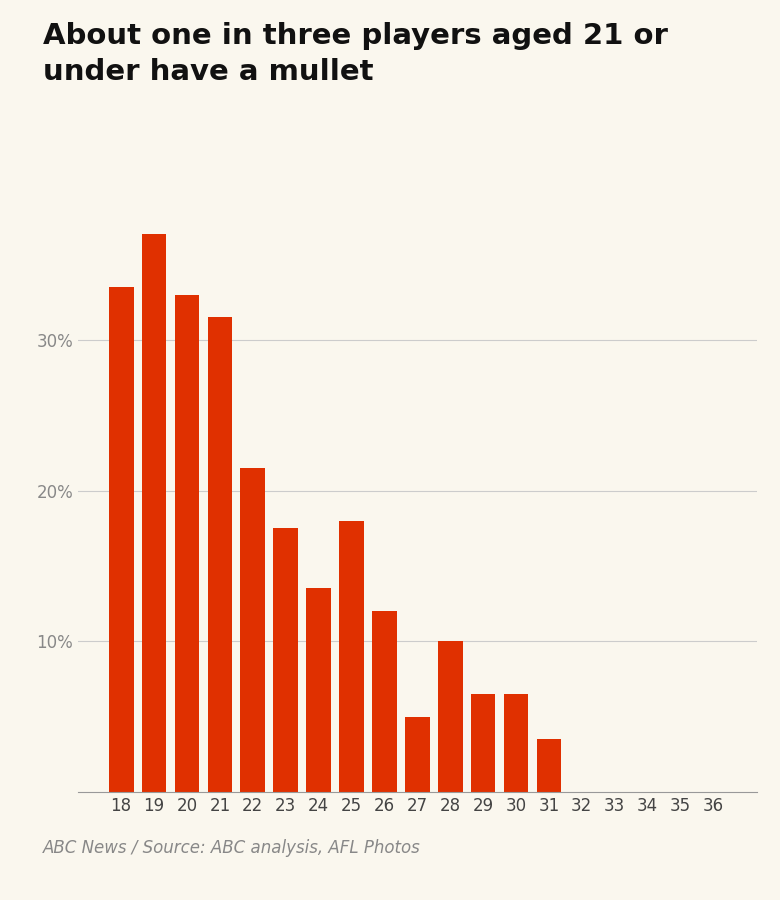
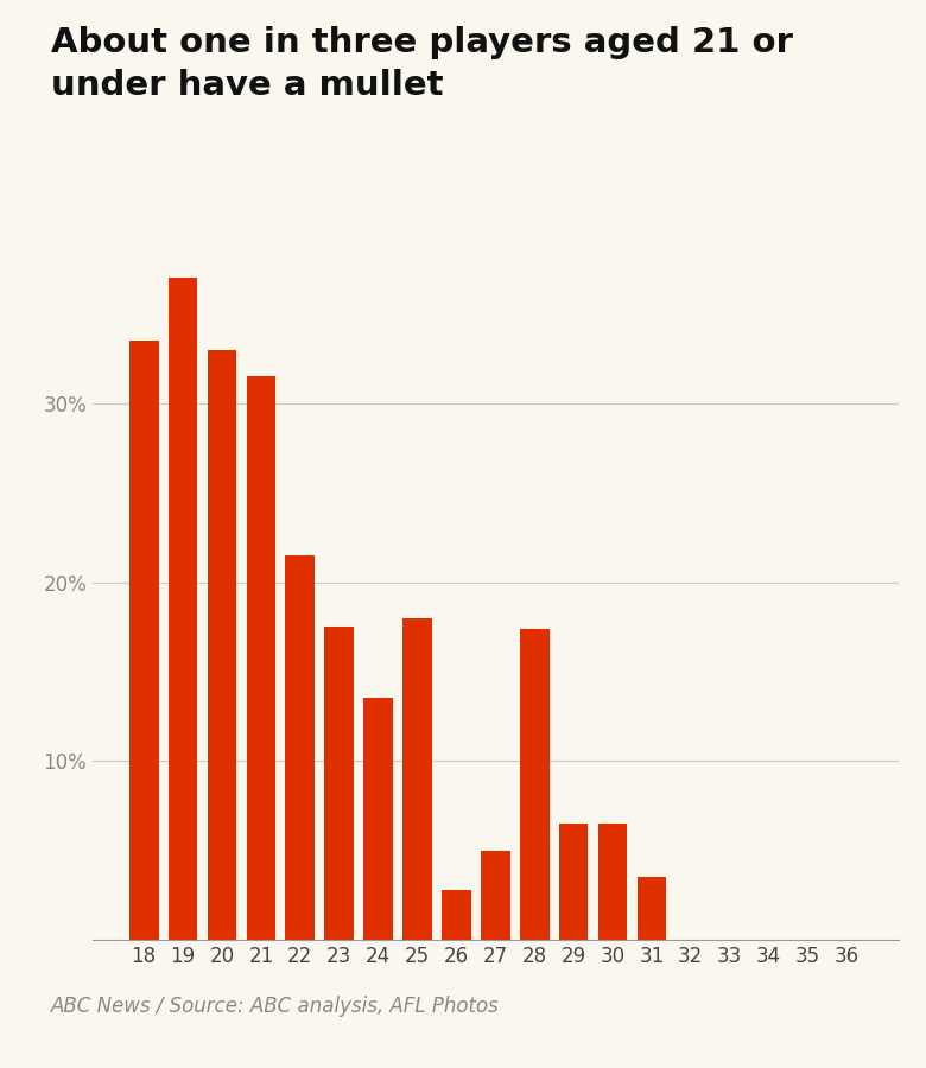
26: 12.0% -> 2.8%
28: 10.0% -> 17.4%
